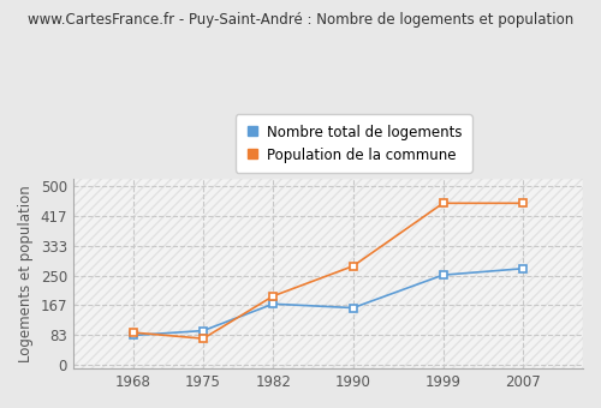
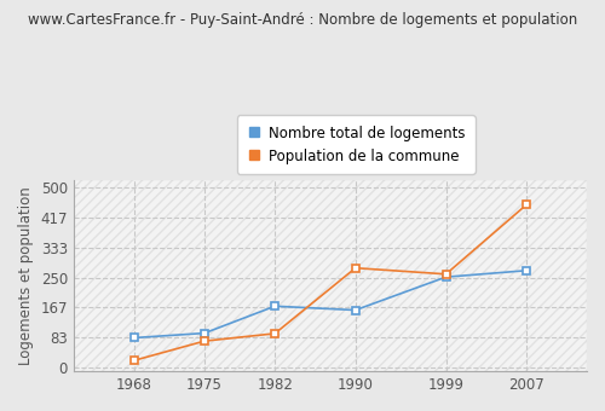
Population de la commune/1968: 91 -> 20
Population de la commune/1982: 193 -> 95
Population de la commune/1999: 453 -> 260
